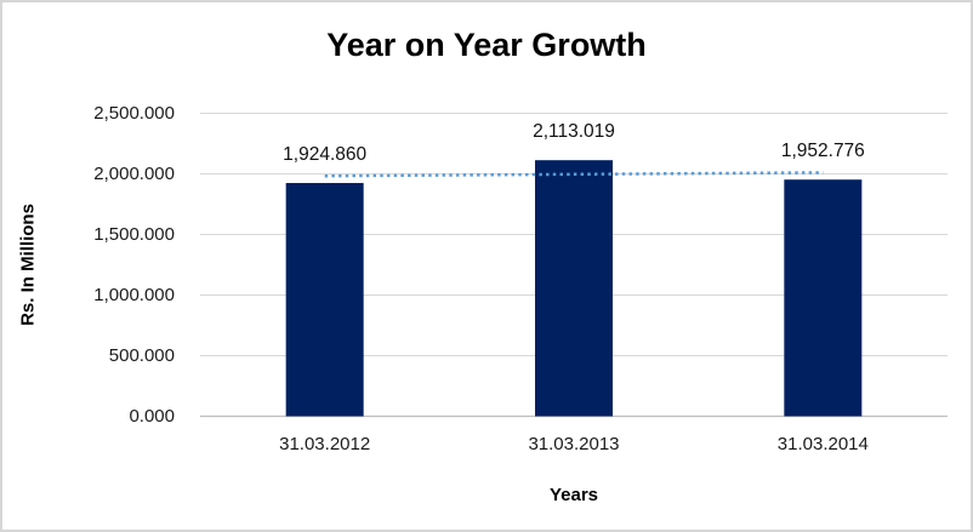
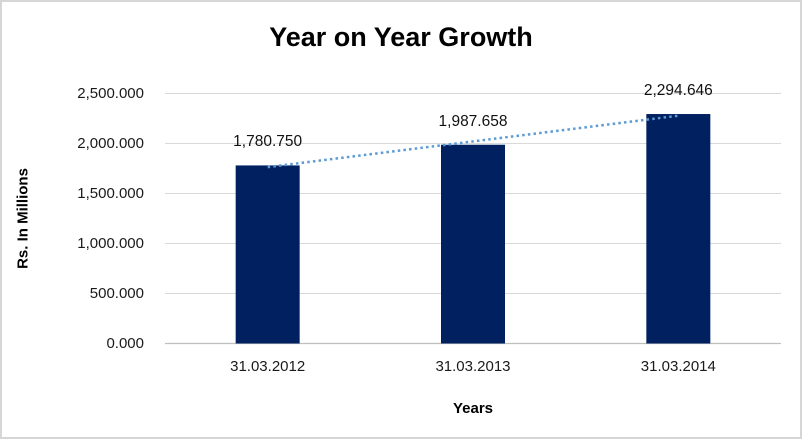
31.03.2012: 1,924.860 -> 1,780.750
31.03.2013: 2,113.019 -> 1,987.658
31.03.2014: 1,952.776 -> 2,294.646
